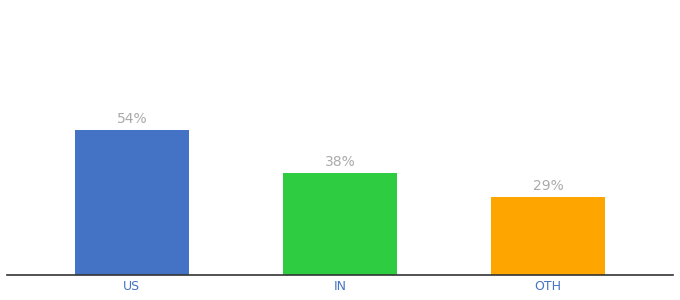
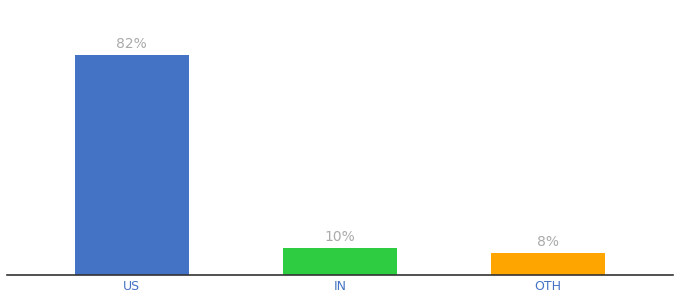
US: 54% -> 82%
IN: 38% -> 10%
OTH: 29% -> 8%
